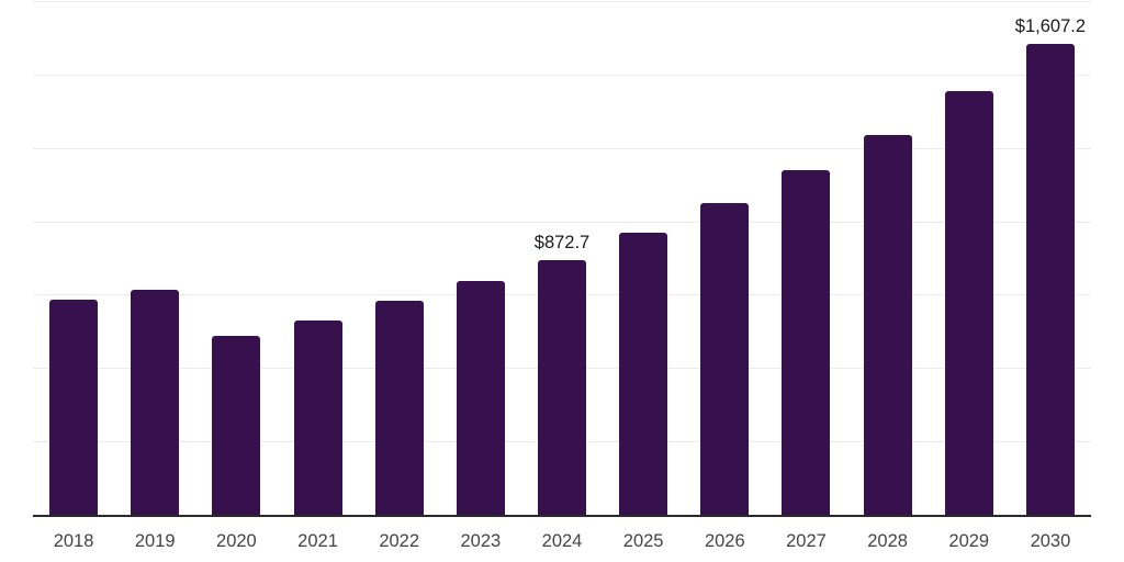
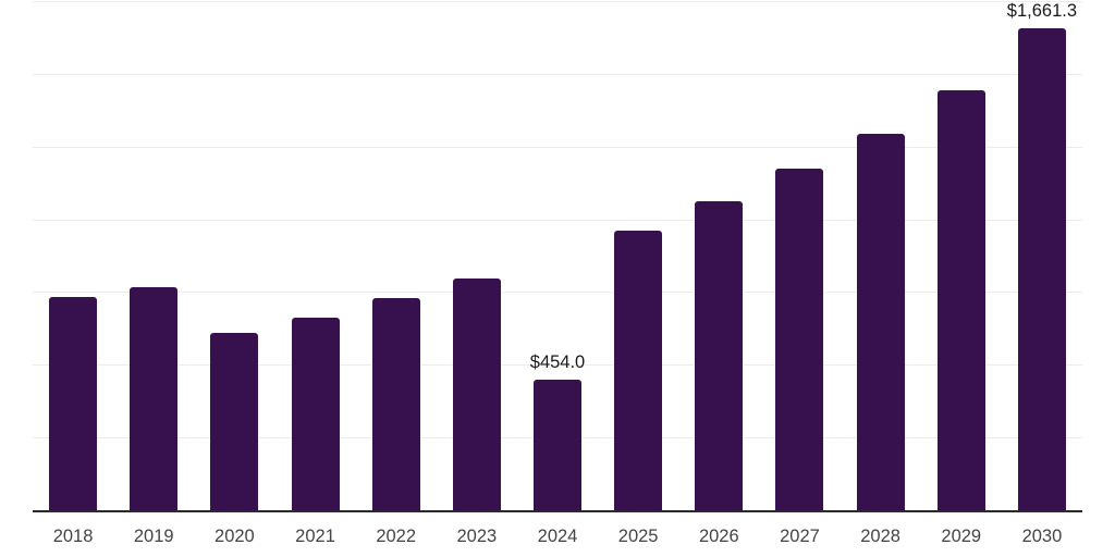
2024: $872.7 -> $454.0
2030: $1,607.2 -> $1,661.3
